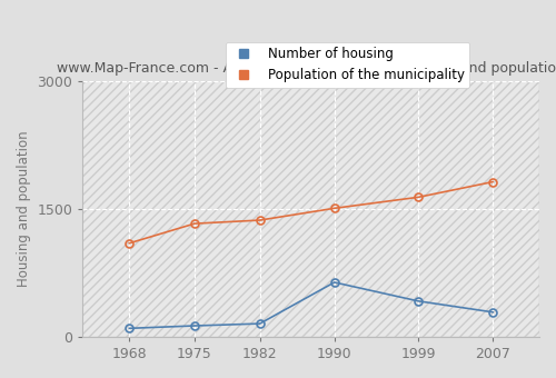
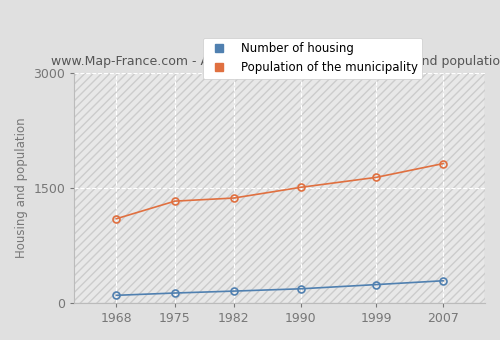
Number of housing/1990: 640 -> 180
Number of housing/1999: 420 -> 240
